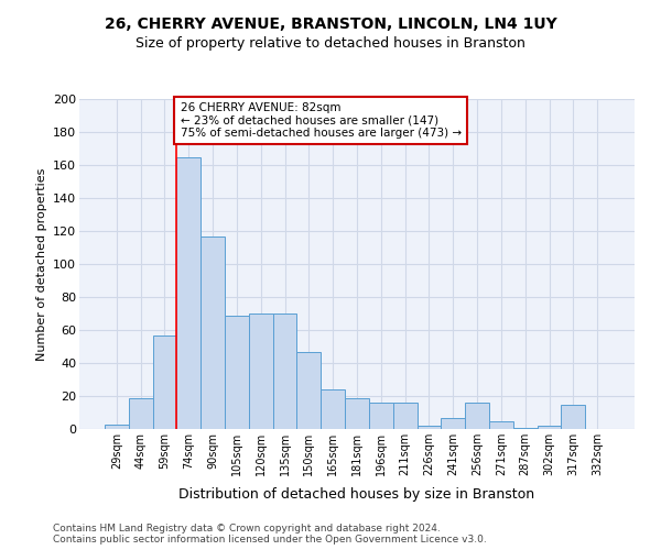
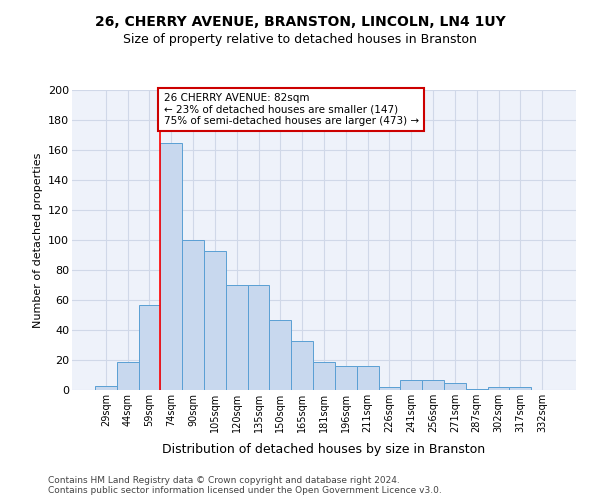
90sqm: 117 -> 100
105sqm: 69 -> 93
165sqm: 24 -> 33
256sqm: 16 -> 7
317sqm: 15 -> 2
